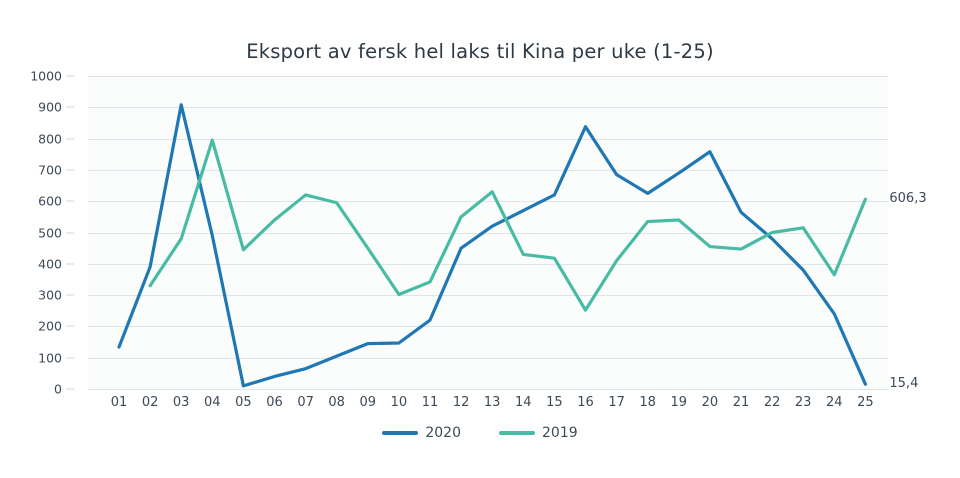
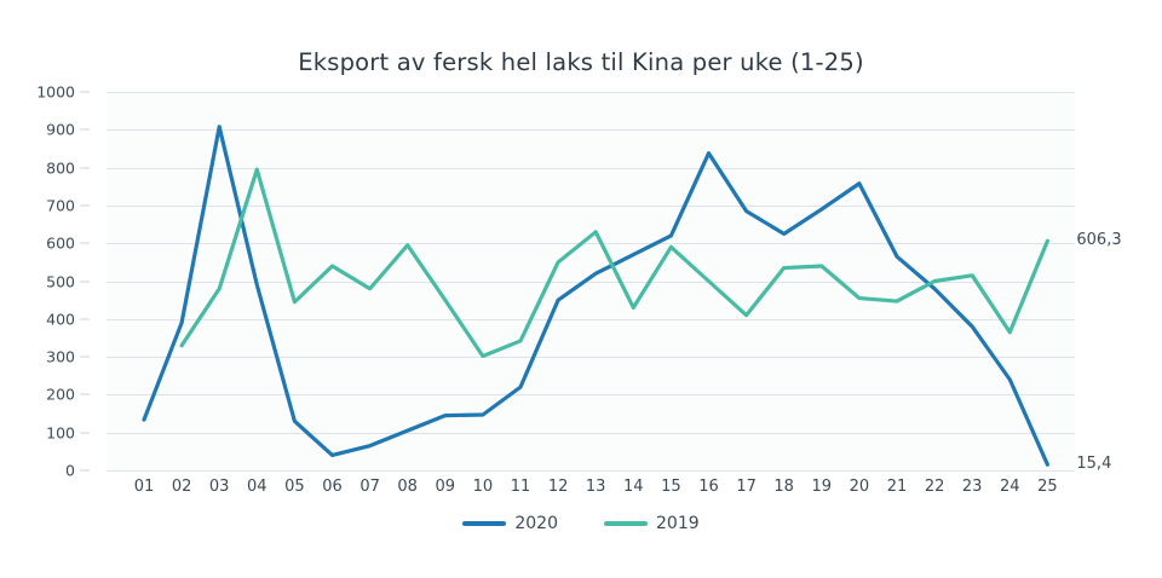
2020/05: 10 -> 130
2019/07: 620 -> 480
2019/15: 420 -> 590
2019/16: 250 -> 500
